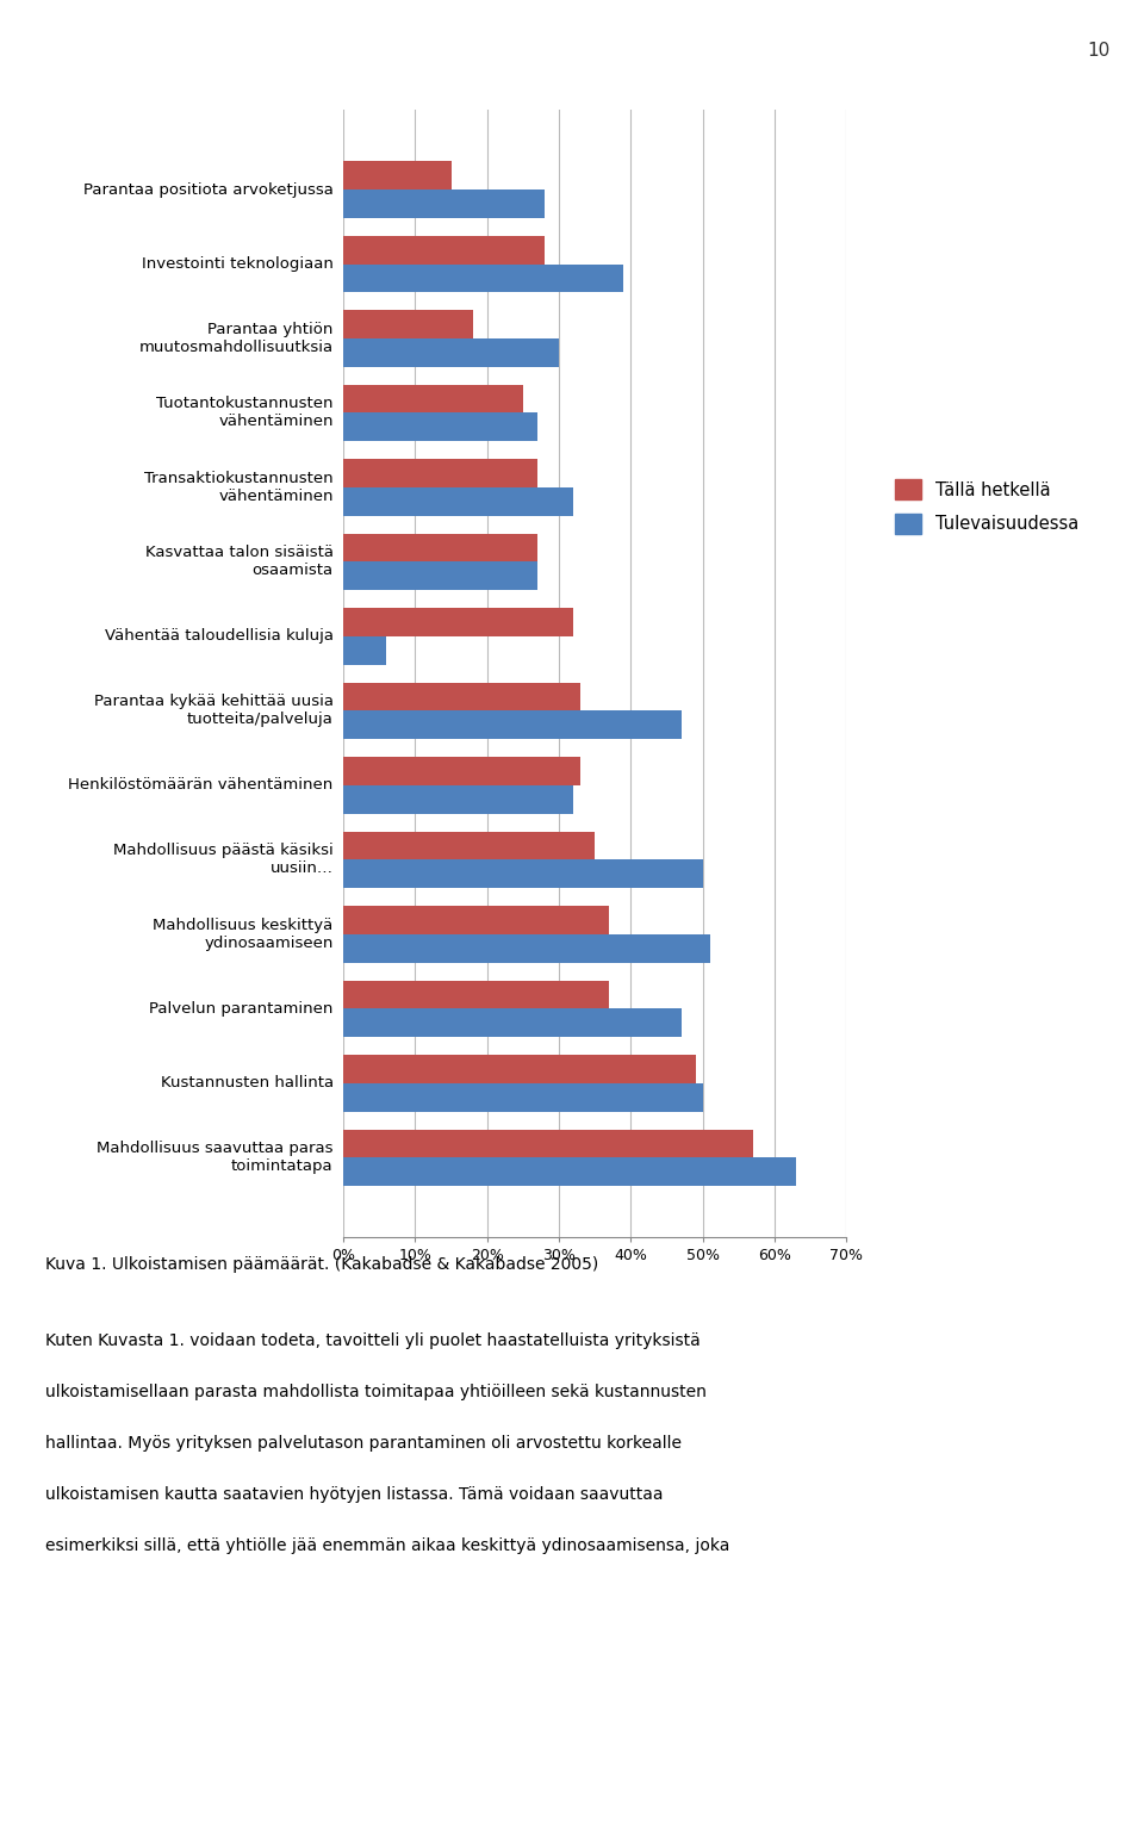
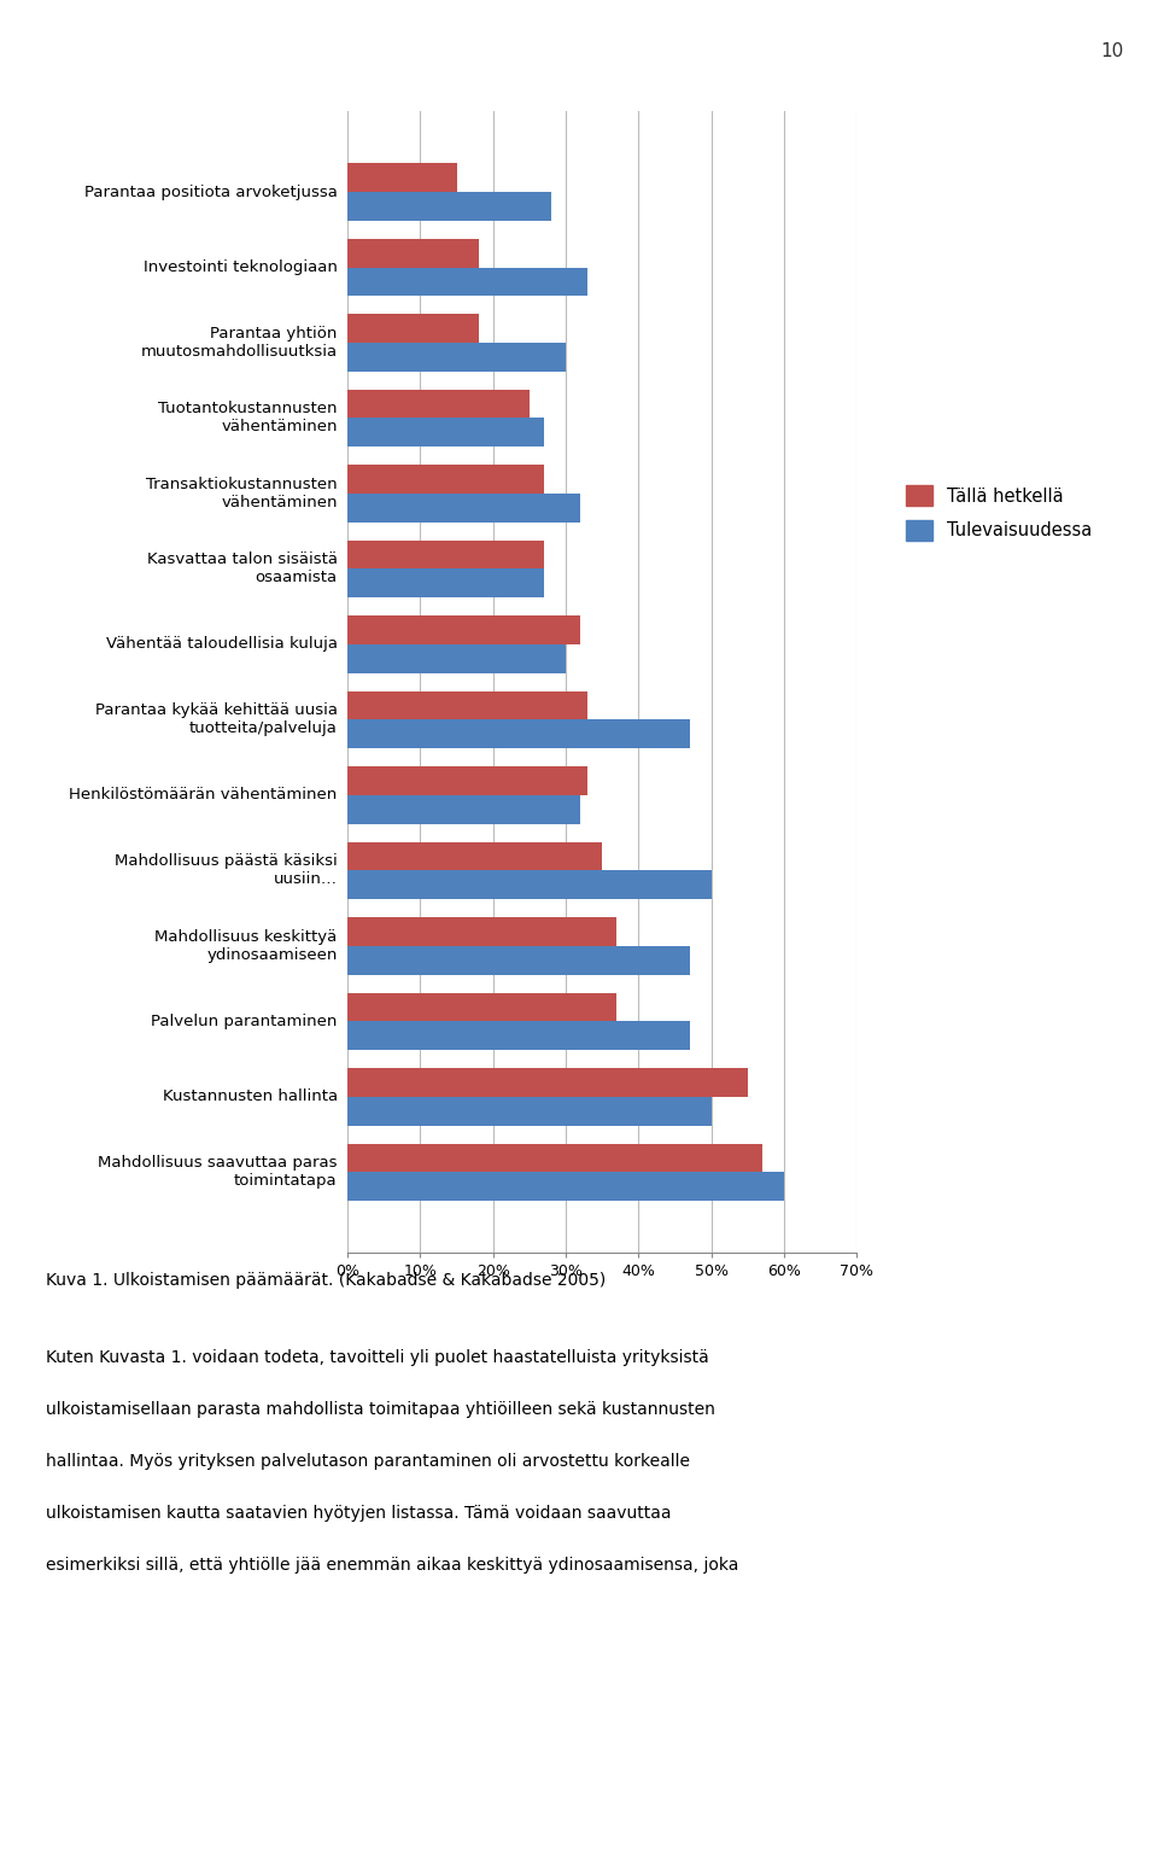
Tällä hetkellä/Investointi teknologiaan: 28% -> 18%
Tulevaisuudessa/Investointi teknologiaan: 39% -> 33%
Tulevaisuudessa/Vähentää taloudellisia kuluja: 6% -> 30%
Tulevaisuudessa/Mahdollisuus keskittyä ydinosaamiseen: 51% -> 47%
Tällä hetkellä/Kustannusten hallinta: 49% -> 55%
Tulevaisuudessa/Mahdollisuus saavuttaa paras toimintatapa: 63% -> 60%
